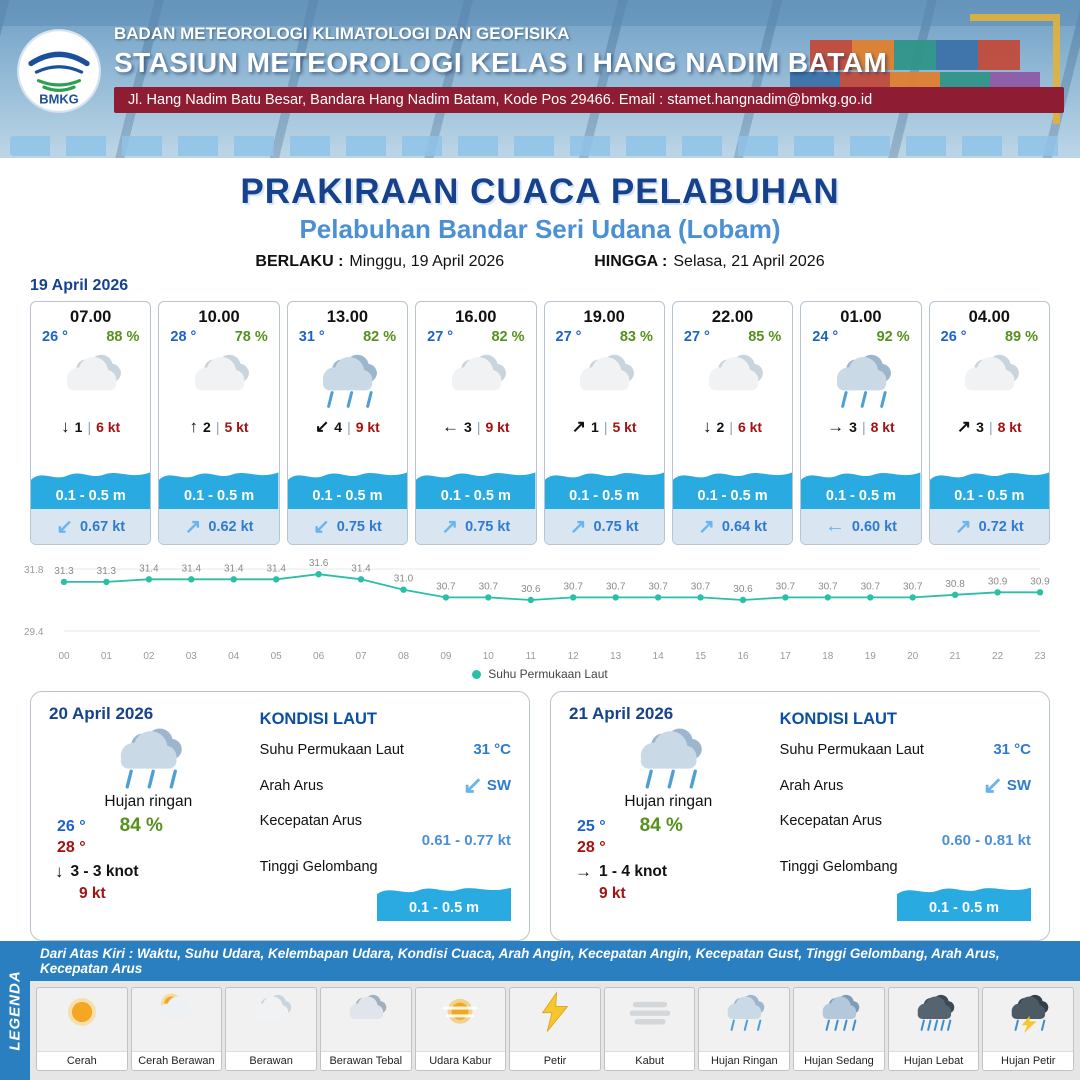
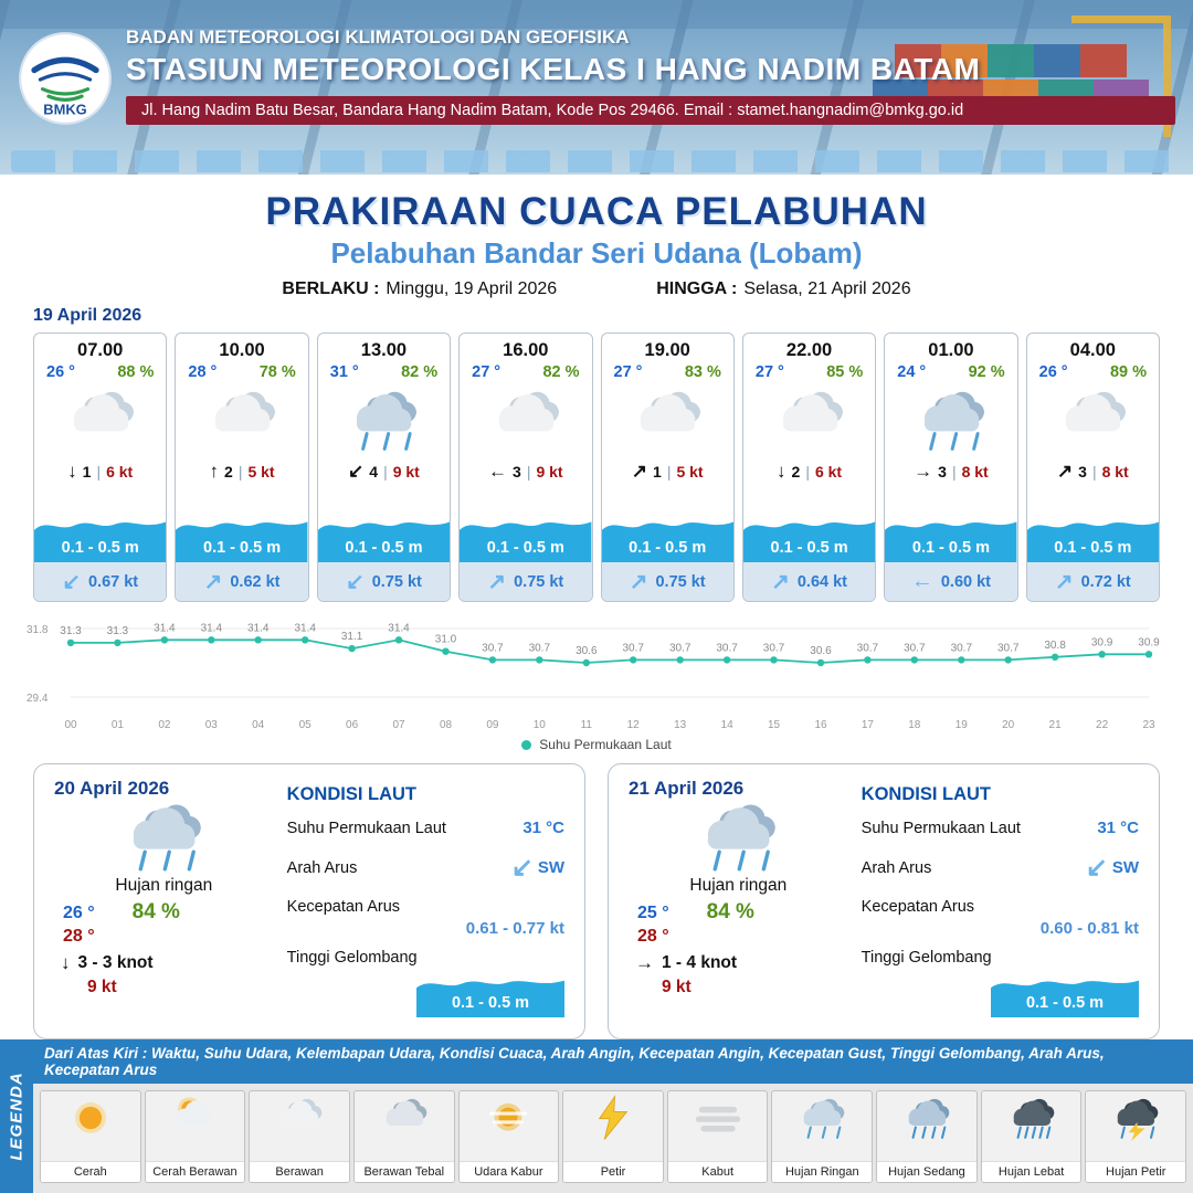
06: 31.6 -> 31.1
